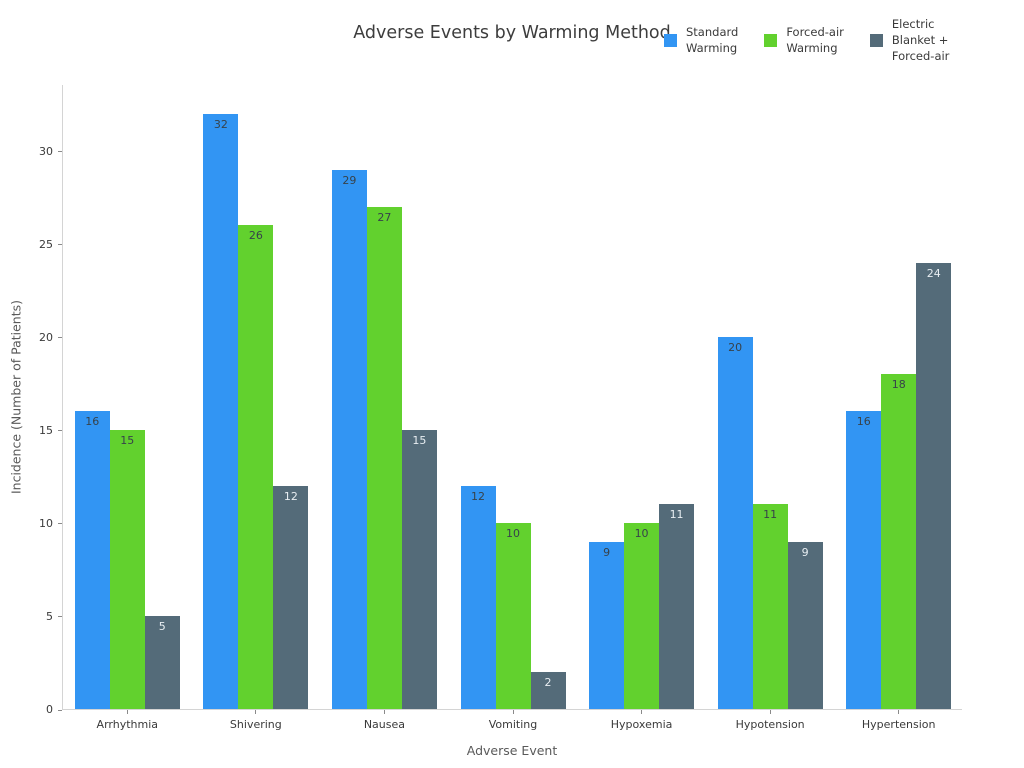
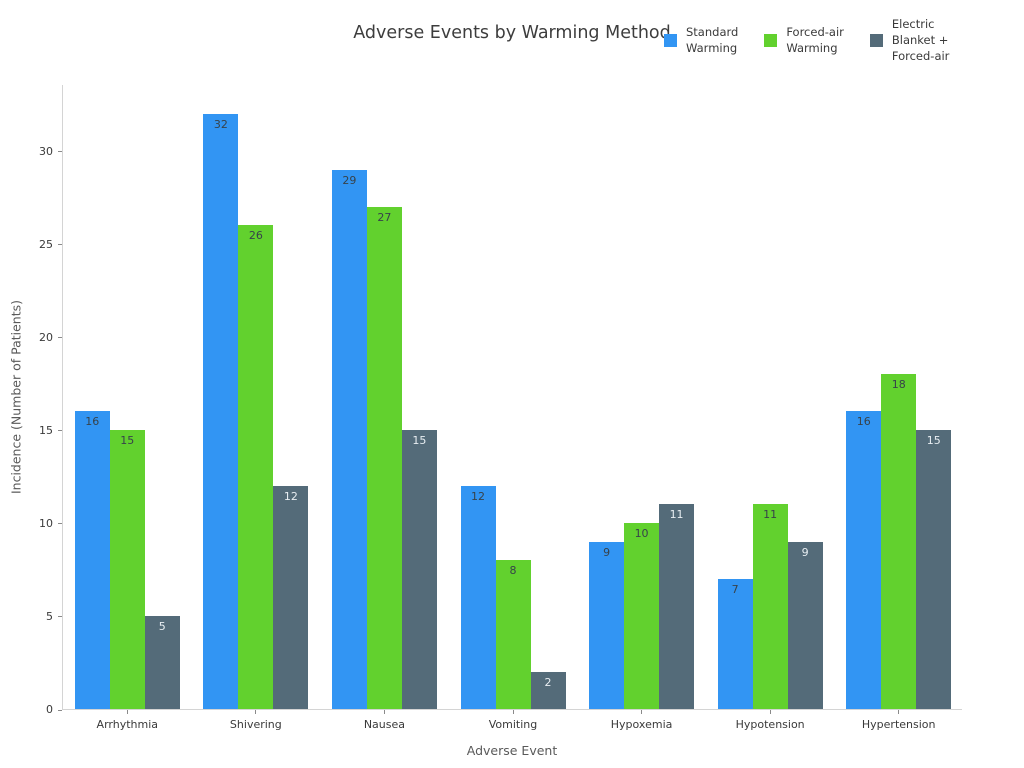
Forced-air Warming/Vomiting: 10 -> 8
Standard Warming/Hypotension: 20 -> 7
Electric Blanket + Forced-air/Hypertension: 24 -> 15
